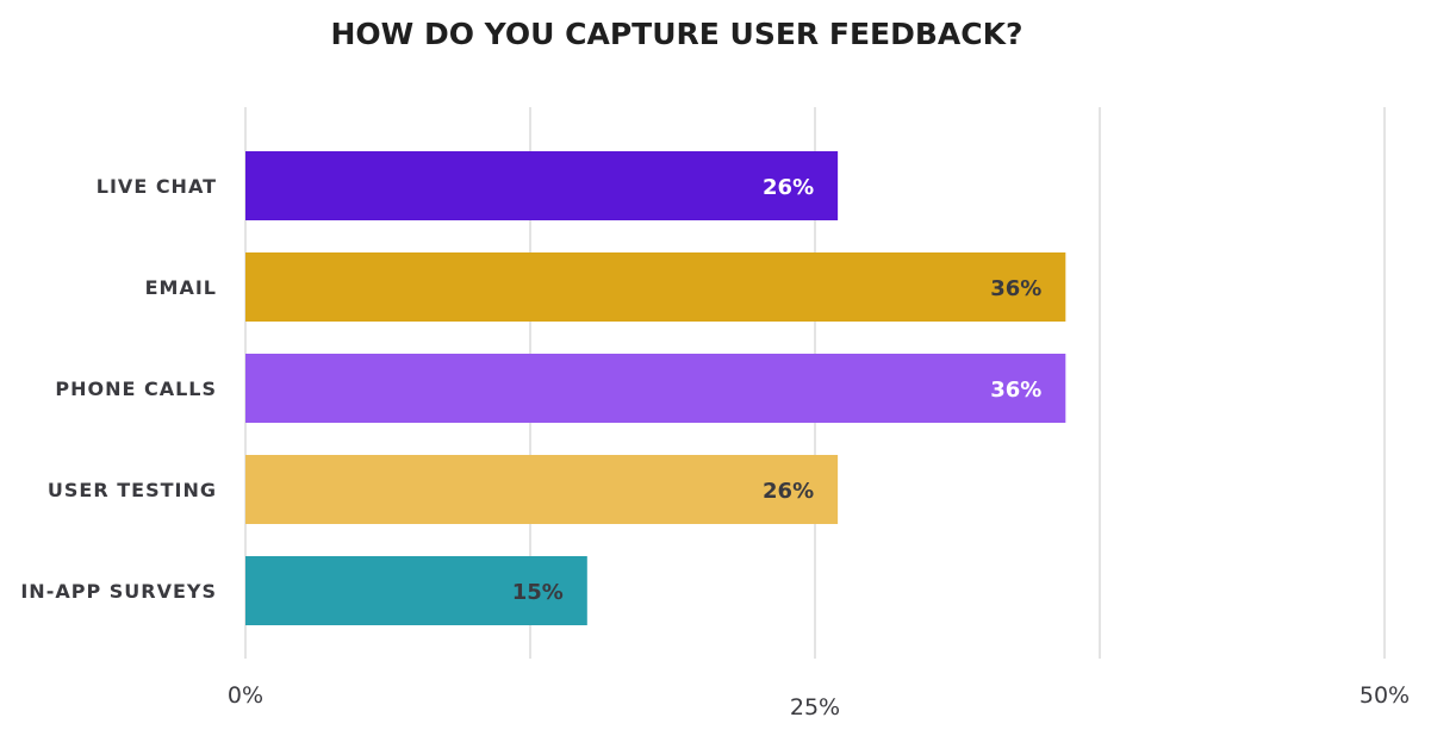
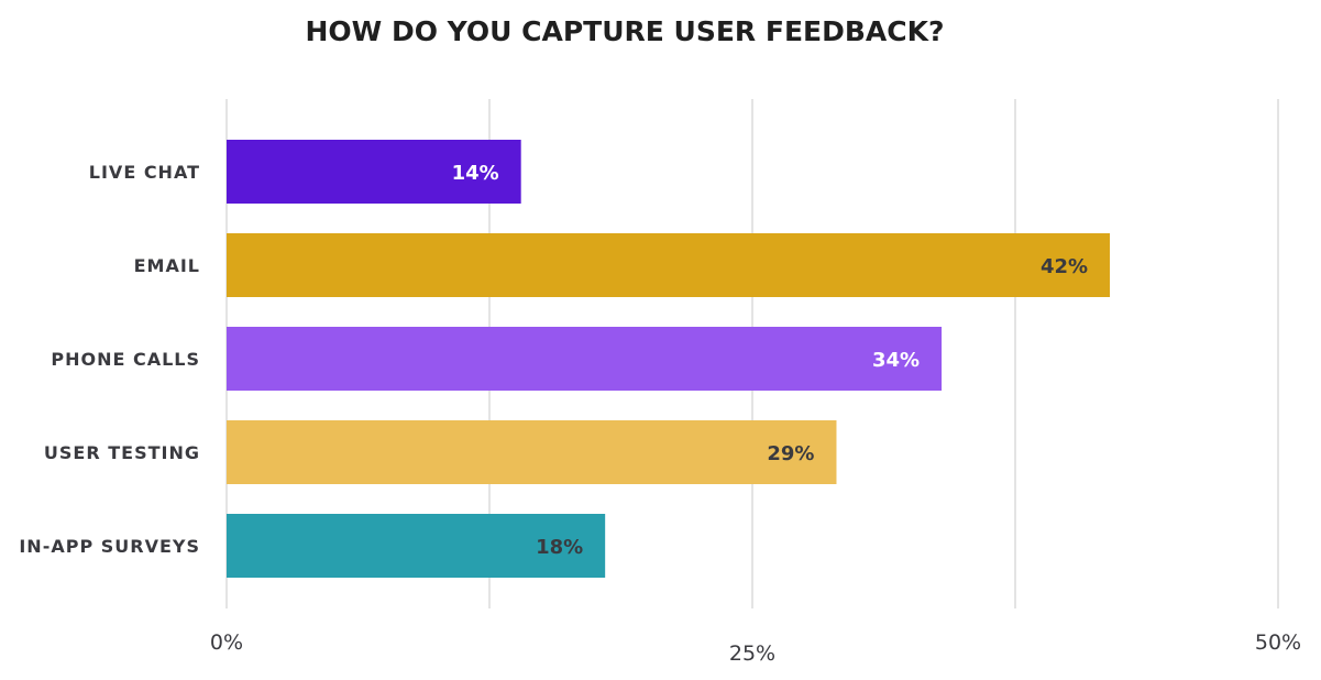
LIVE CHAT: 26% -> 14%
EMAIL: 36% -> 42%
PHONE CALLS: 36% -> 34%
USER TESTING: 26% -> 29%
IN-APP SURVEYS: 15% -> 18%
